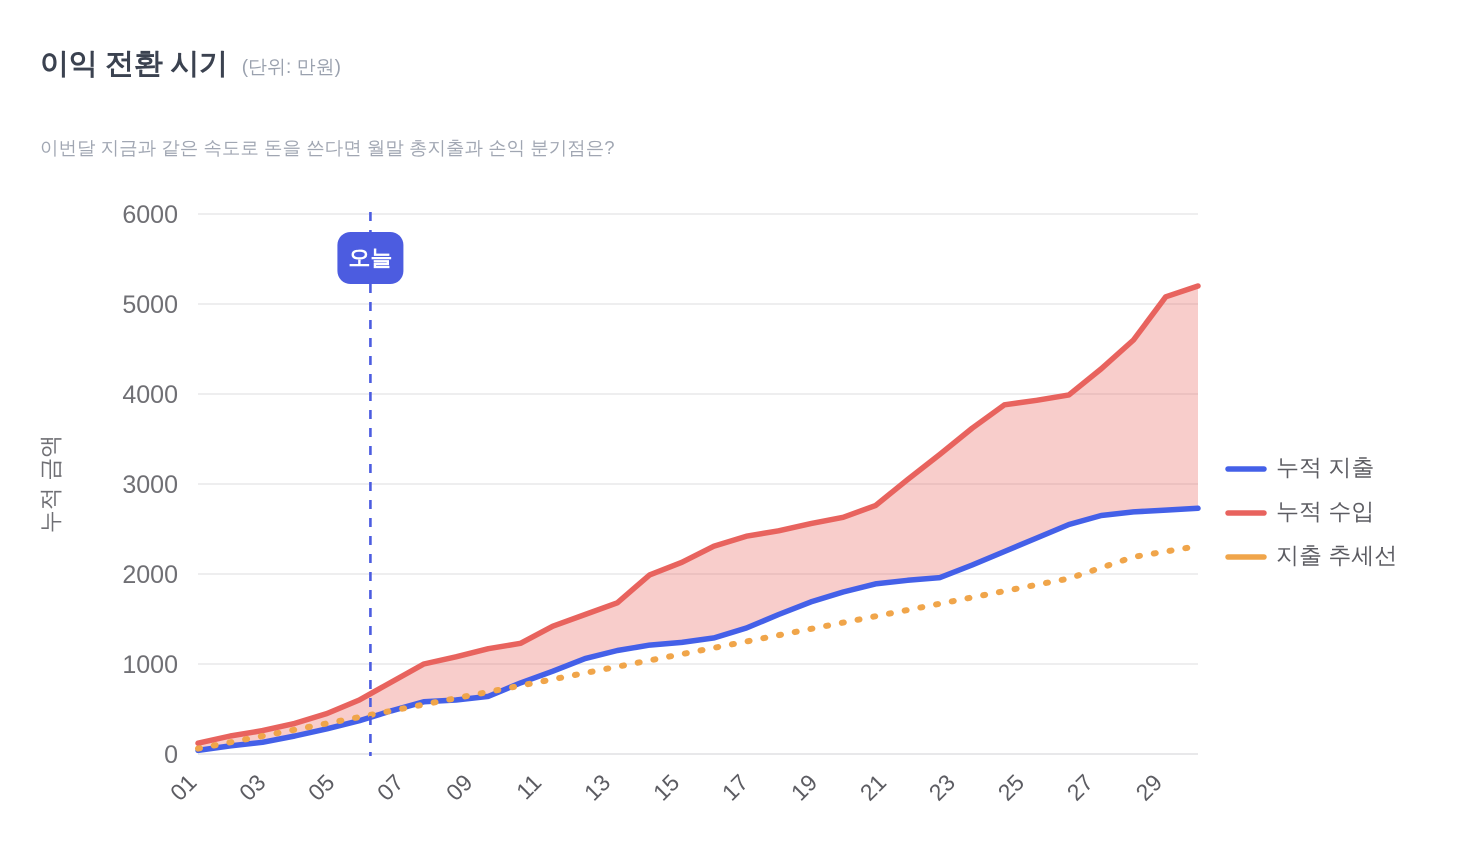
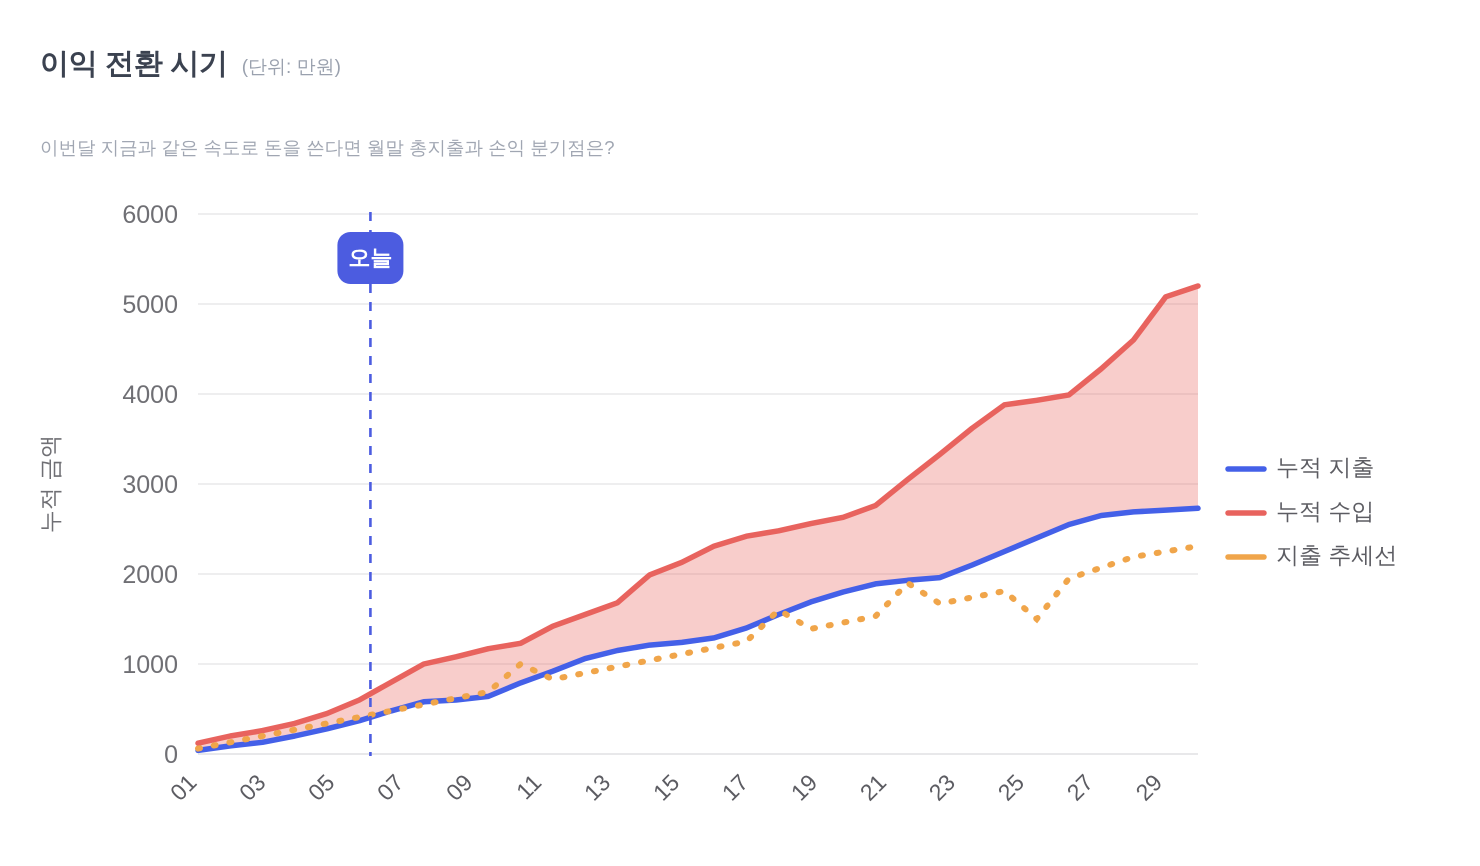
지출 추세선/11: 800 -> 1000
지출 추세선/19: 1300 -> 1600
지출 추세선/23: 1600 -> 1900
지출 추세선/27: 1900 -> 1500
